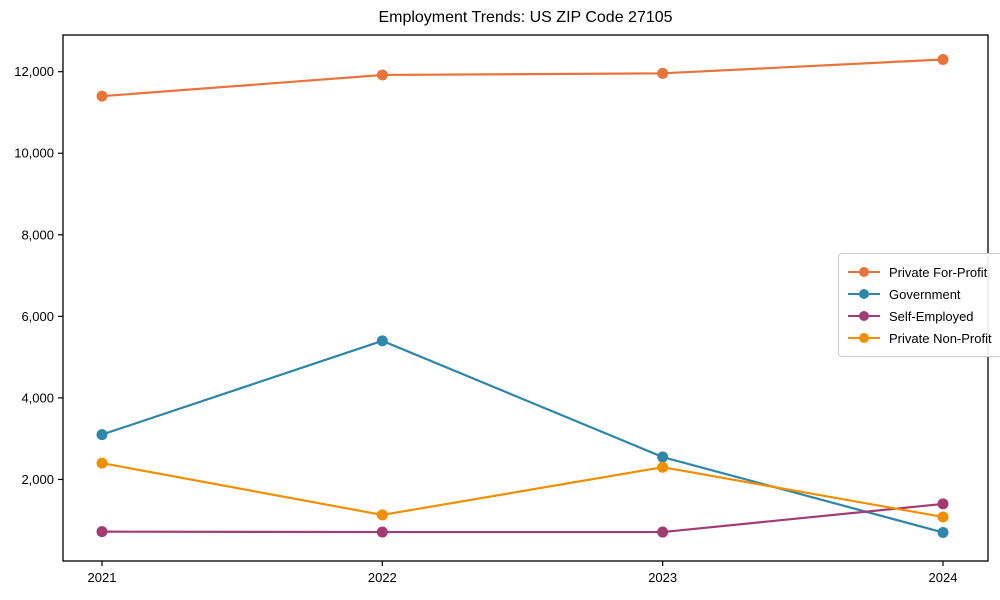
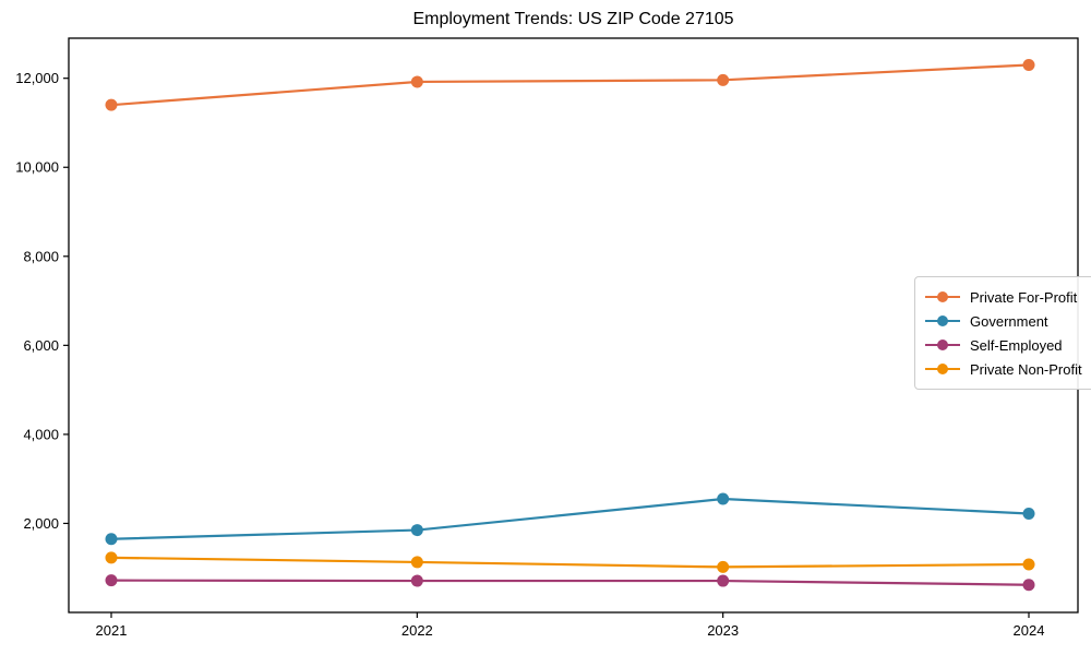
Government/2021: 3100 -> 1600
Private Non-Profit/2021: 2400 -> 1200
Government/2022: 5400 -> 1800
Private Non-Profit/2023: 2300 -> 1000
Government/2024: 700 -> 2200
Self-Employed/2024: 1400 -> 600
